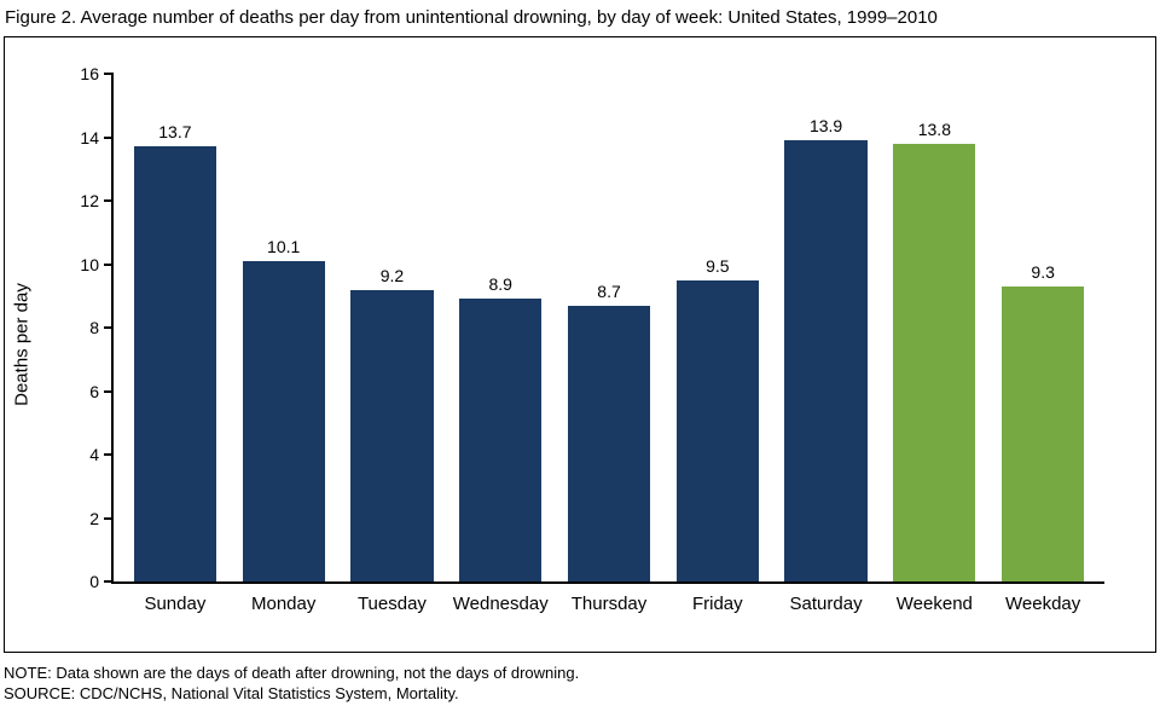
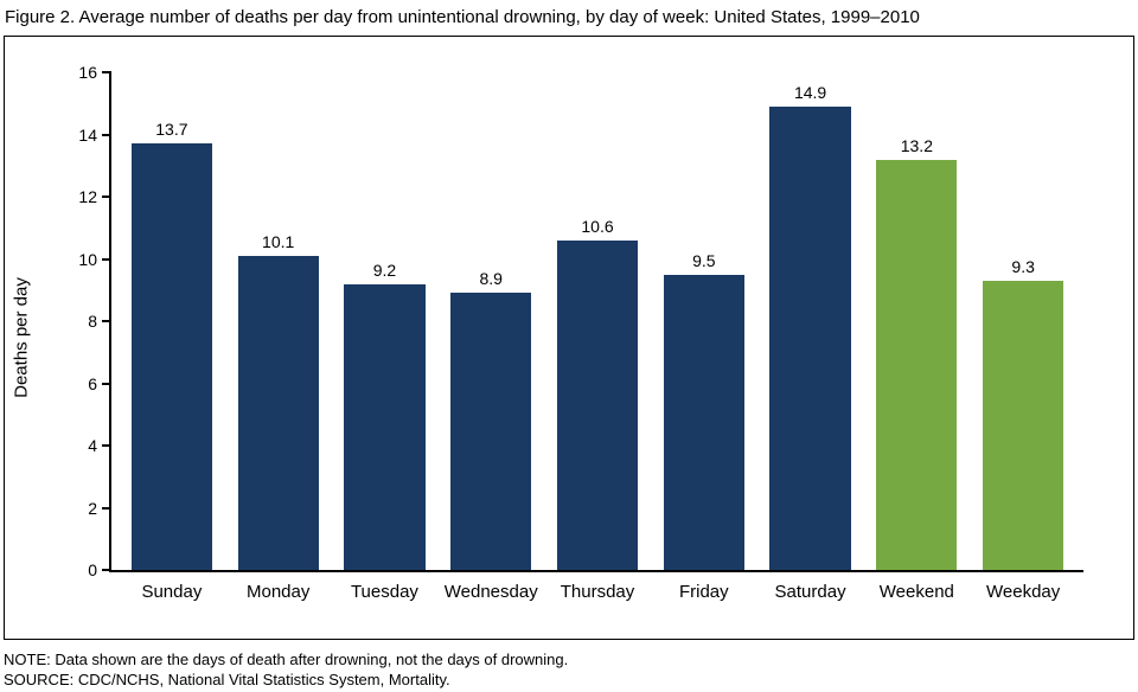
Thursday: 8.7 -> 10.6
Saturday: 13.9 -> 14.9
Weekend: 13.8 -> 13.2
